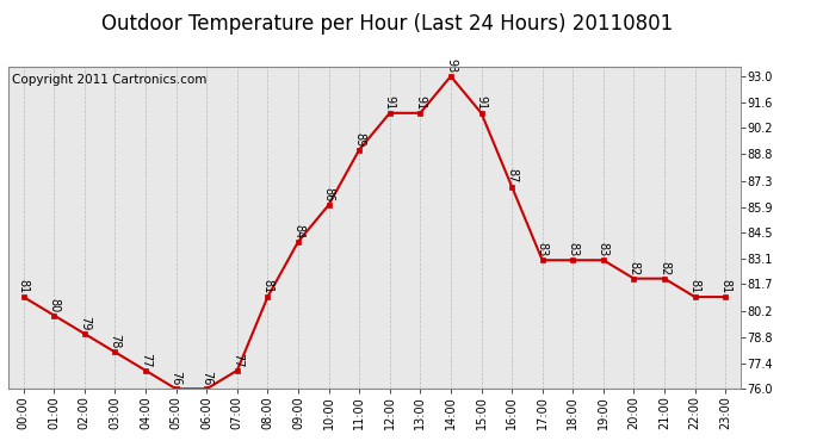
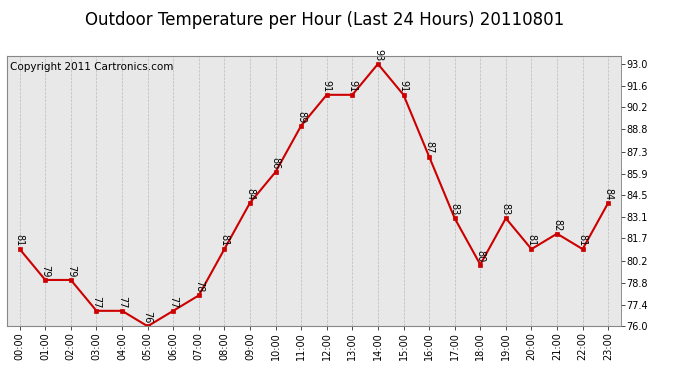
01:00: 80 -> 79
03:00: 78 -> 77
06:00: 76 -> 77
07:00: 77 -> 78
18:00: 83 -> 80
20:00: 82 -> 81
23:00: 81 -> 84
